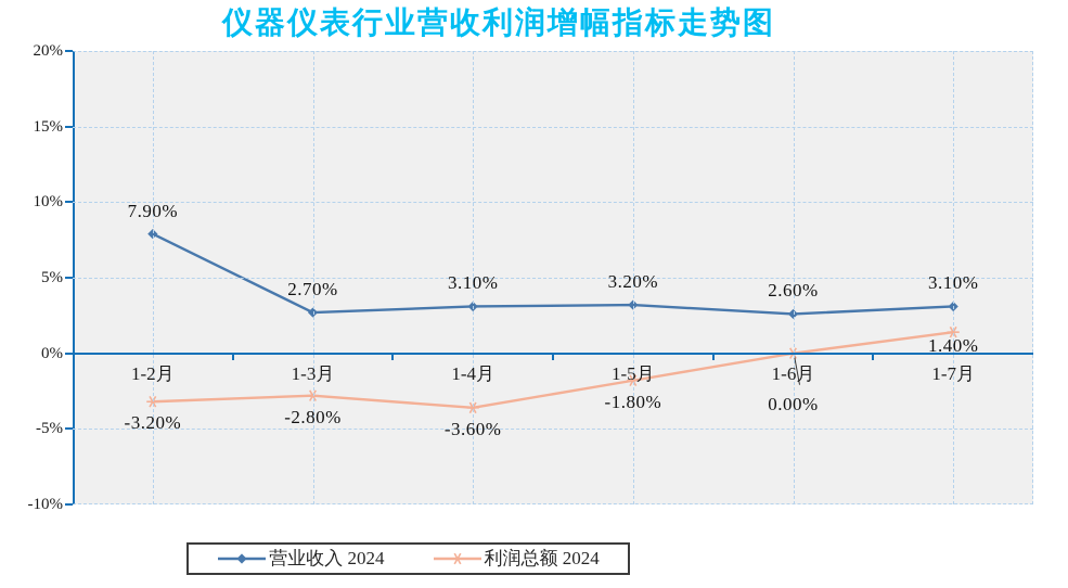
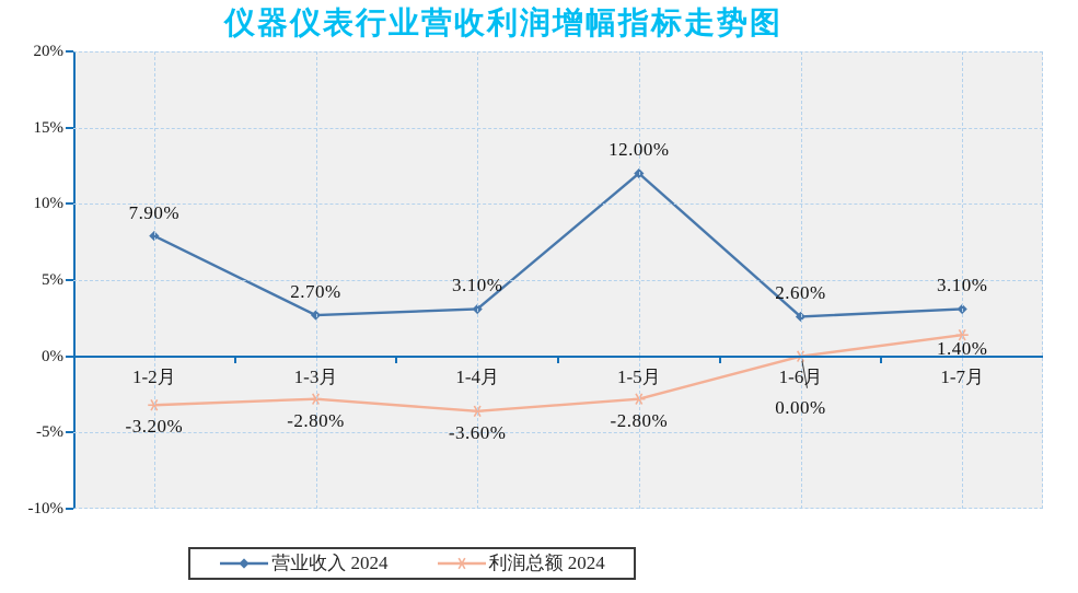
营业收入 2024/1-5月: 3.20% -> 12.00%
利润总额 2024/1-5月: -1.80% -> -2.80%
